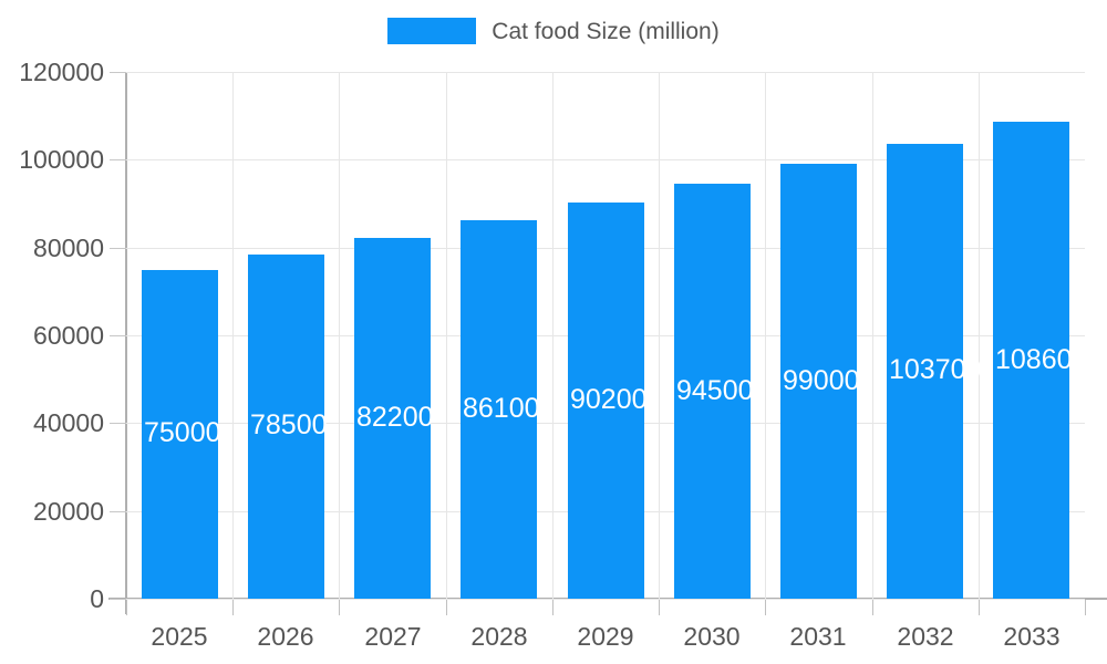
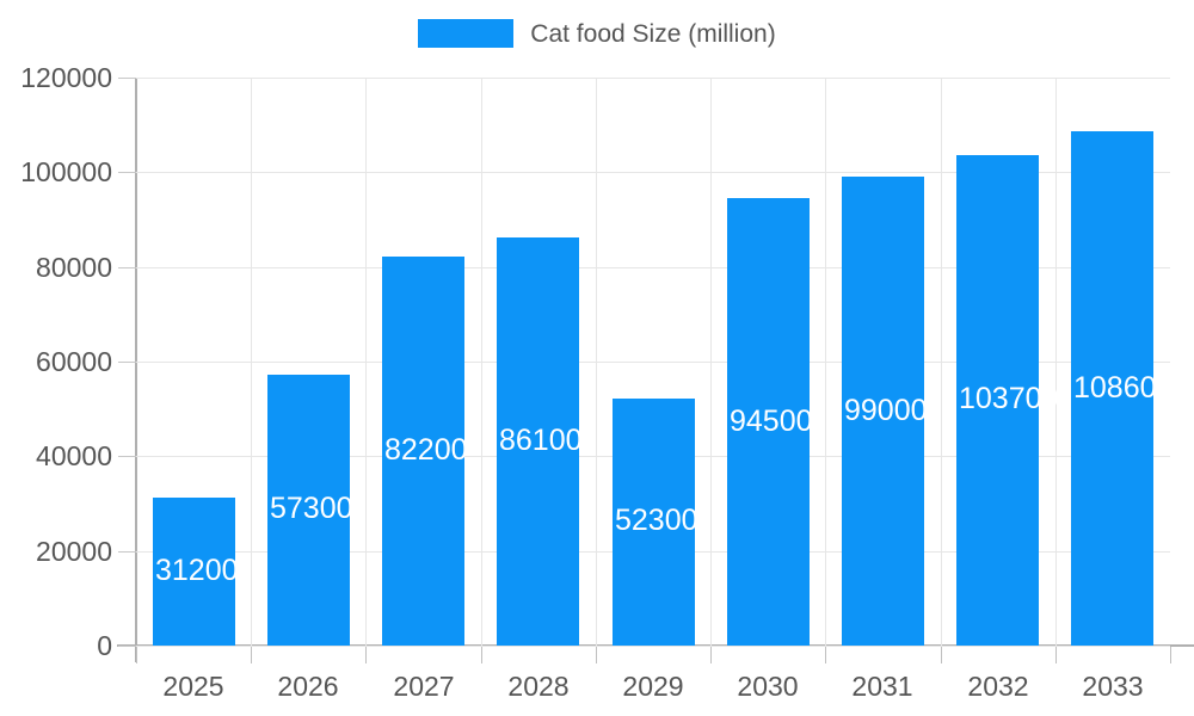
2025: 75000 -> 31200
2026: 78500 -> 57300
2029: 90200 -> 52300
